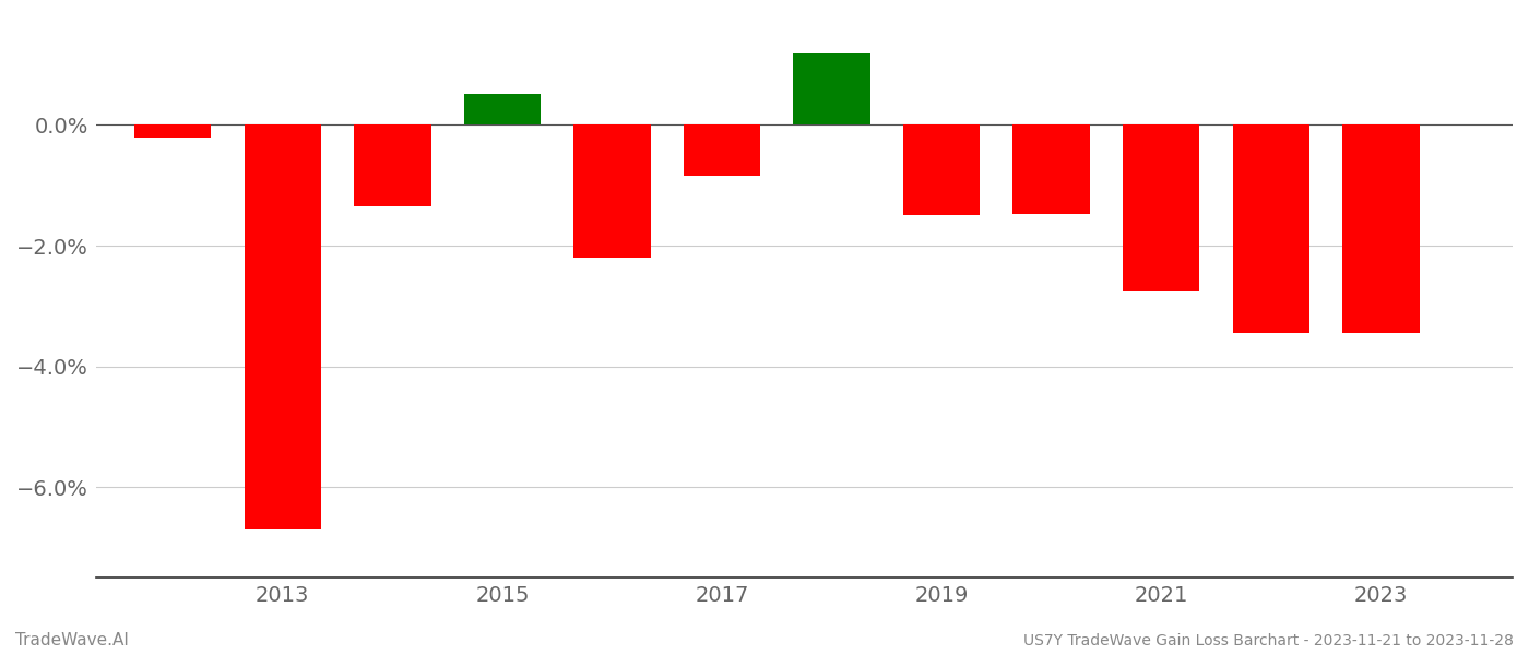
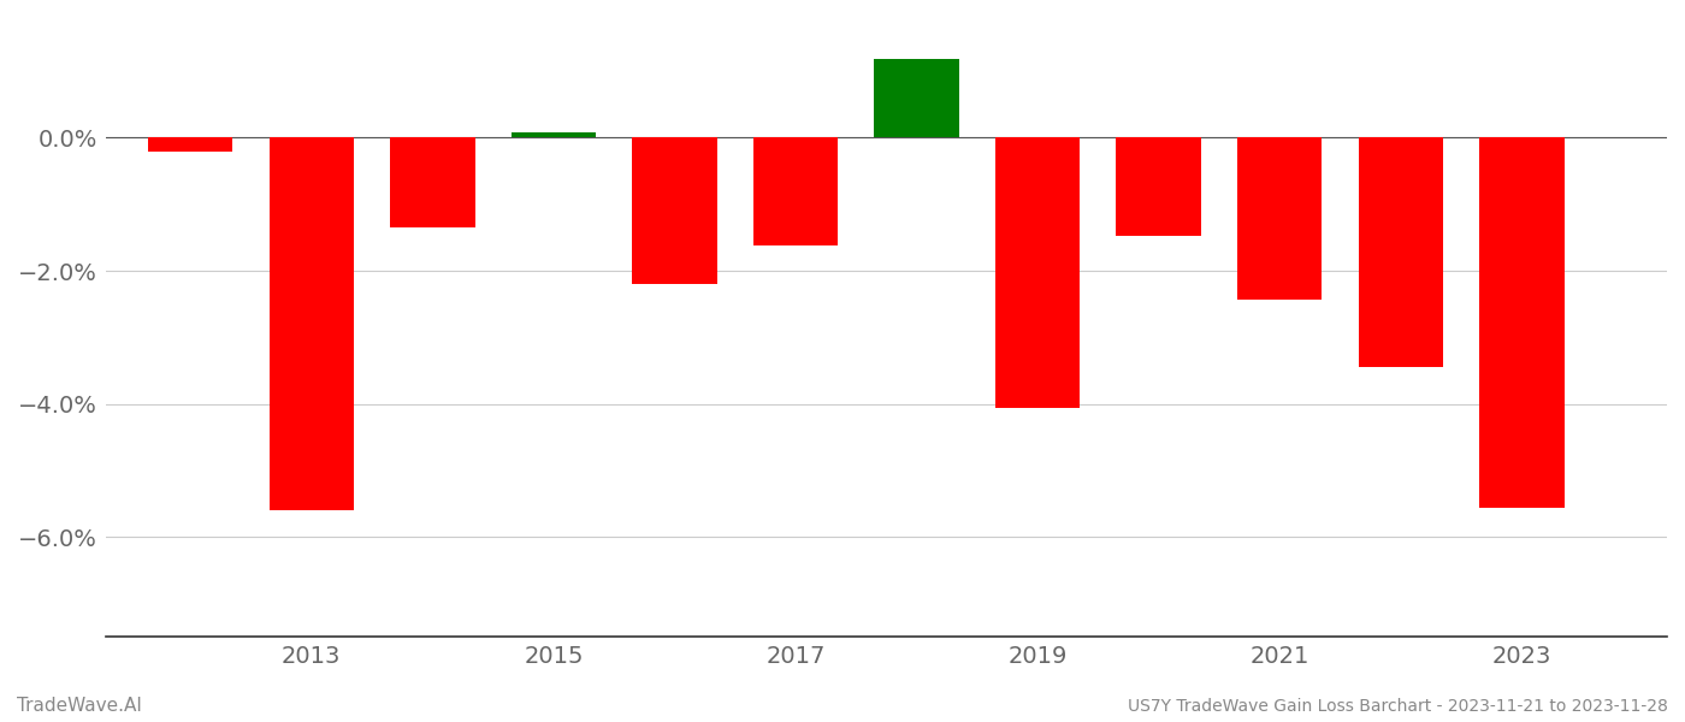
2013: -6.70% -> -5.60%
2015: 0.52% -> 0.08%
2017: -0.85% -> -1.62%
2019: -1.50% -> -4.06%
2021: -2.75% -> -2.44%
2023: -3.45% -> -5.56%
